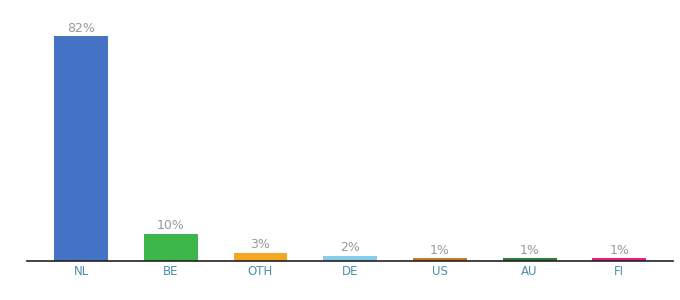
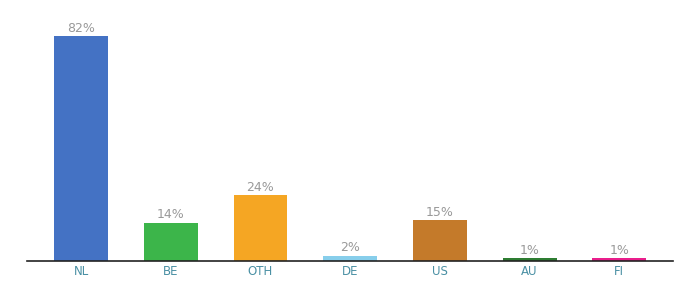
BE: 10% -> 14%
OTH: 3% -> 24%
US: 1% -> 15%
